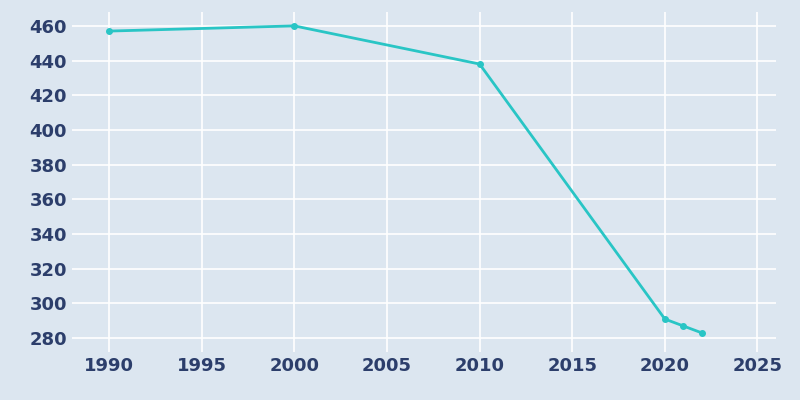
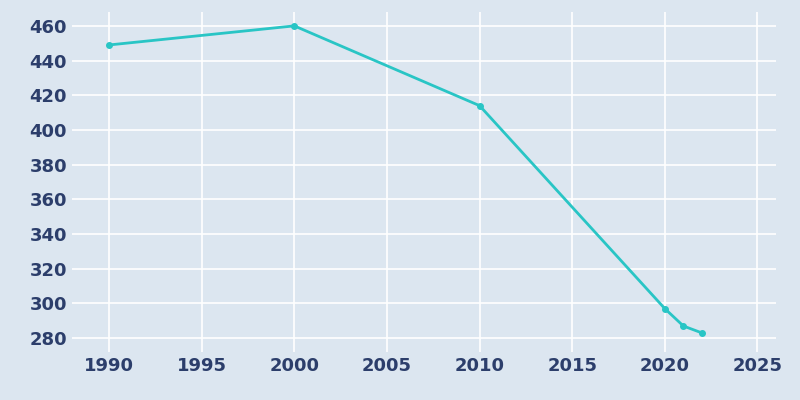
1990: 457 -> 449
2010: 438 -> 414
2020: 291 -> 297
